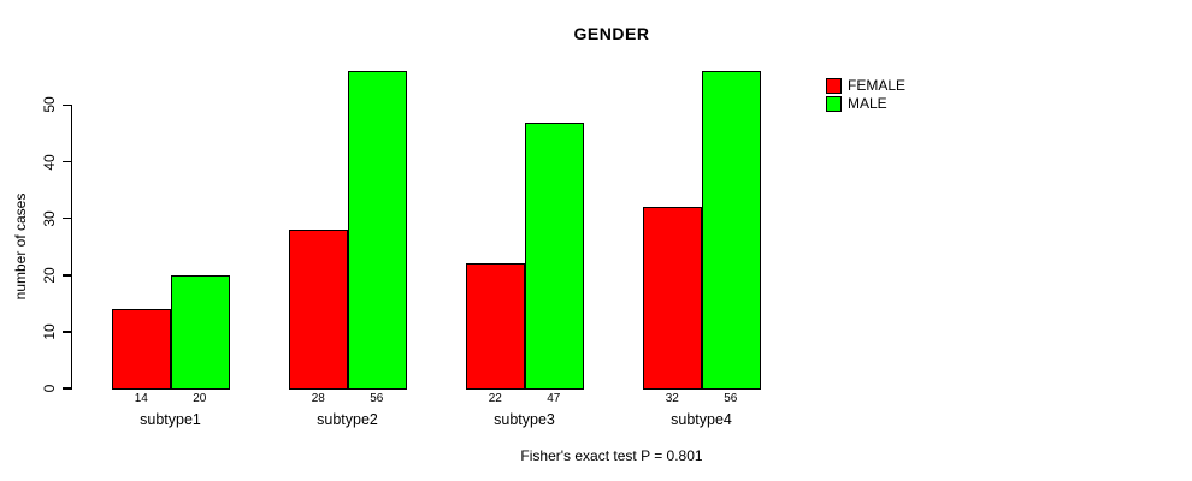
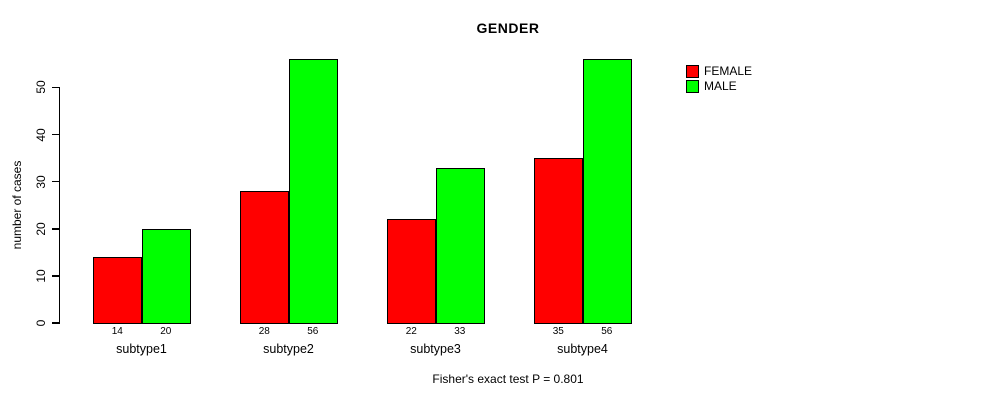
MALE/subtype3: 47 -> 33
FEMALE/subtype4: 32 -> 35
